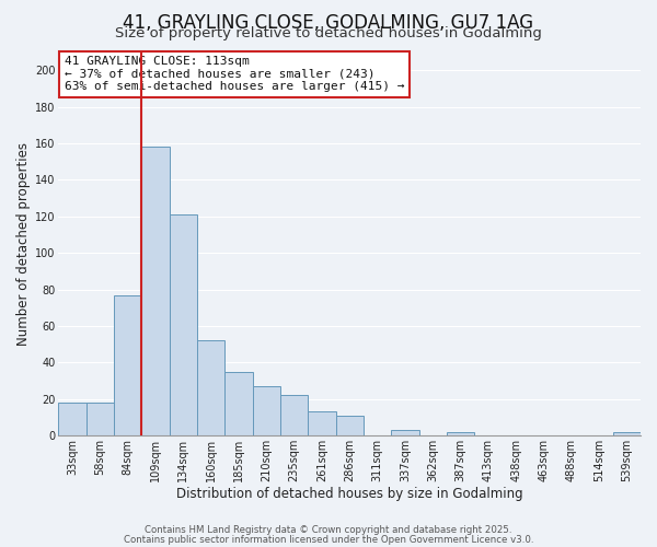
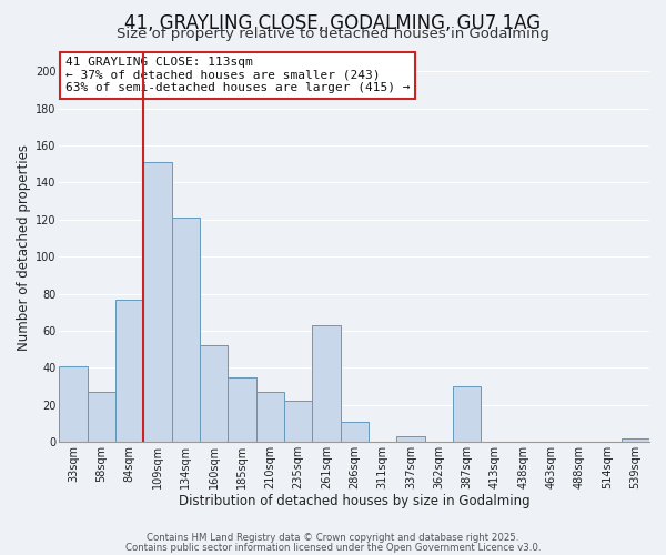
33sqm: 18 -> 41
58sqm: 18 -> 27
109sqm: 158 -> 151
261sqm: 13 -> 63
387sqm: 2 -> 30
